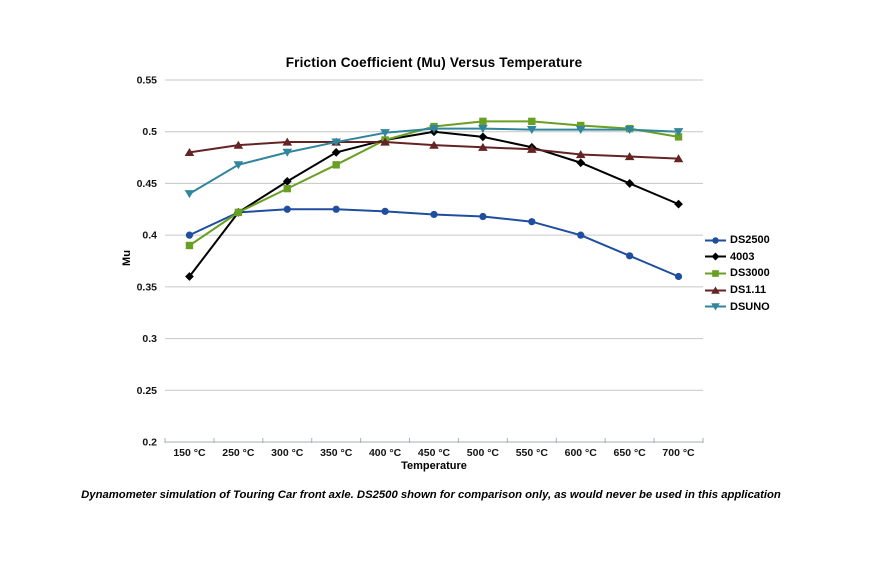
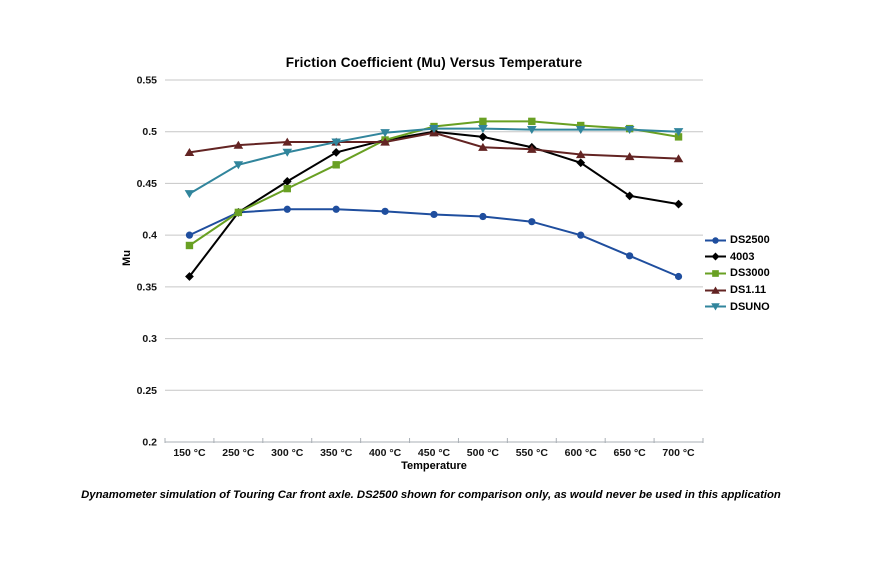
DS1.11/450 °C: 0.487 -> 0.499
4003/650 °C: 0.450 -> 0.438
